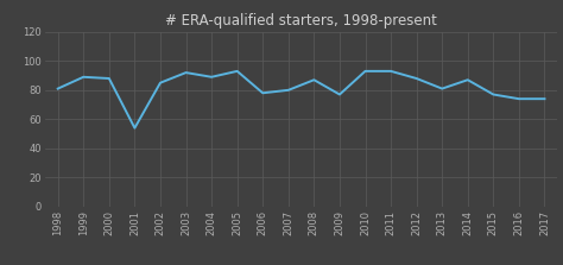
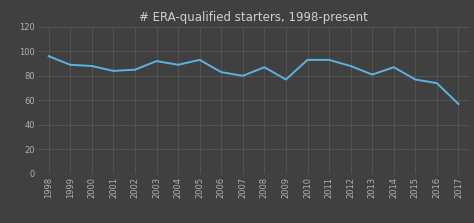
1998: 81 -> 96
2001: 54 -> 84
2006: 78 -> 83
2017: 74 -> 57
